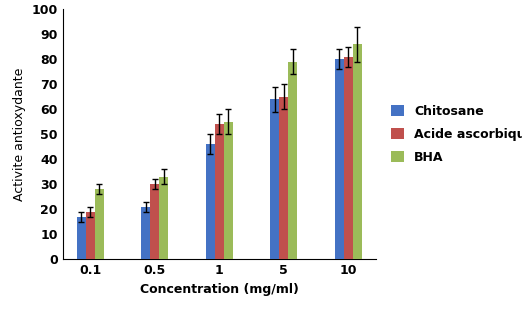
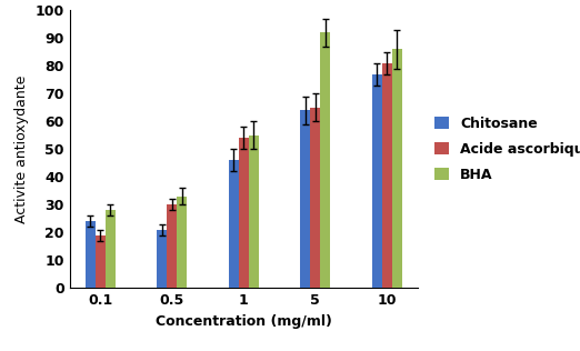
Chitosane/0.1: 17 -> 24
BHA/5: 79 -> 92
Chitosane/10: 80 -> 77
